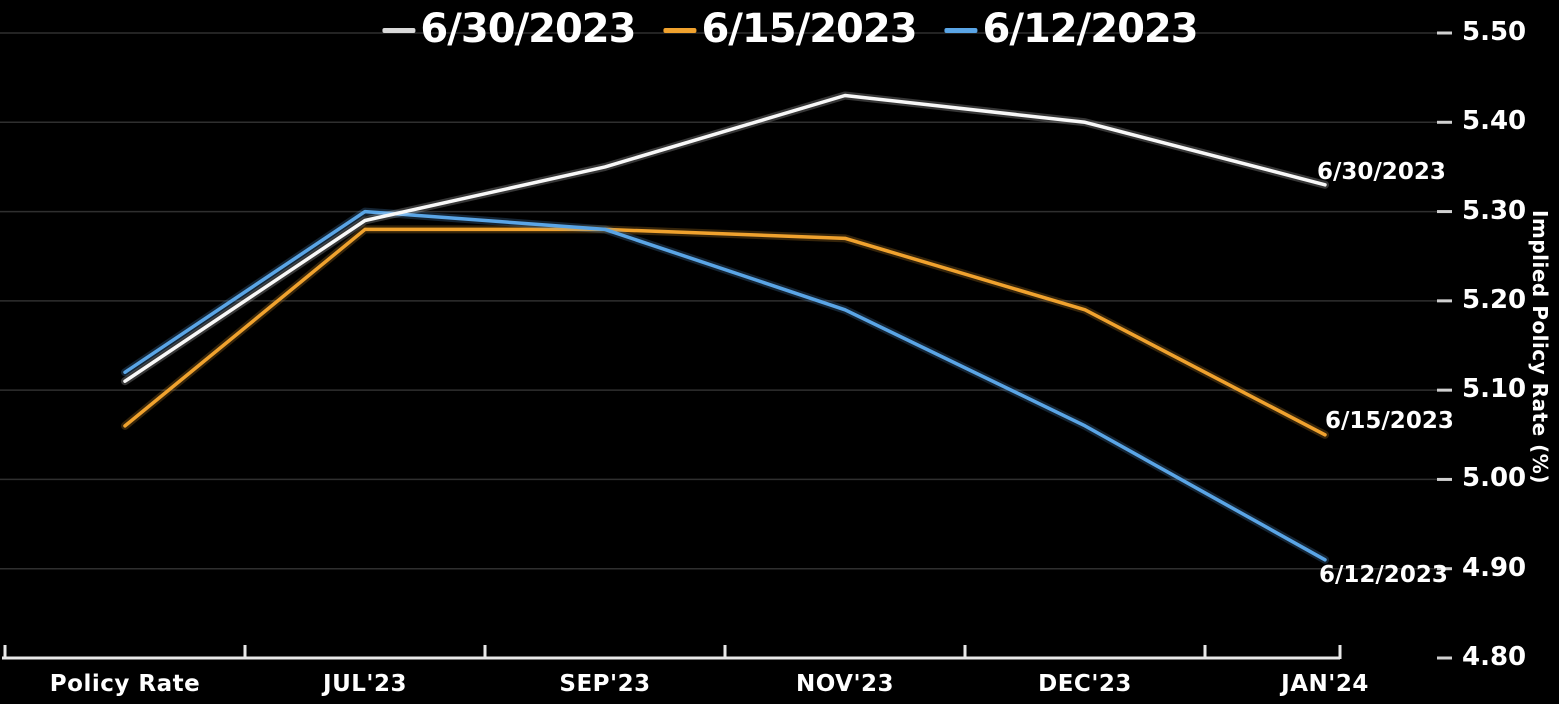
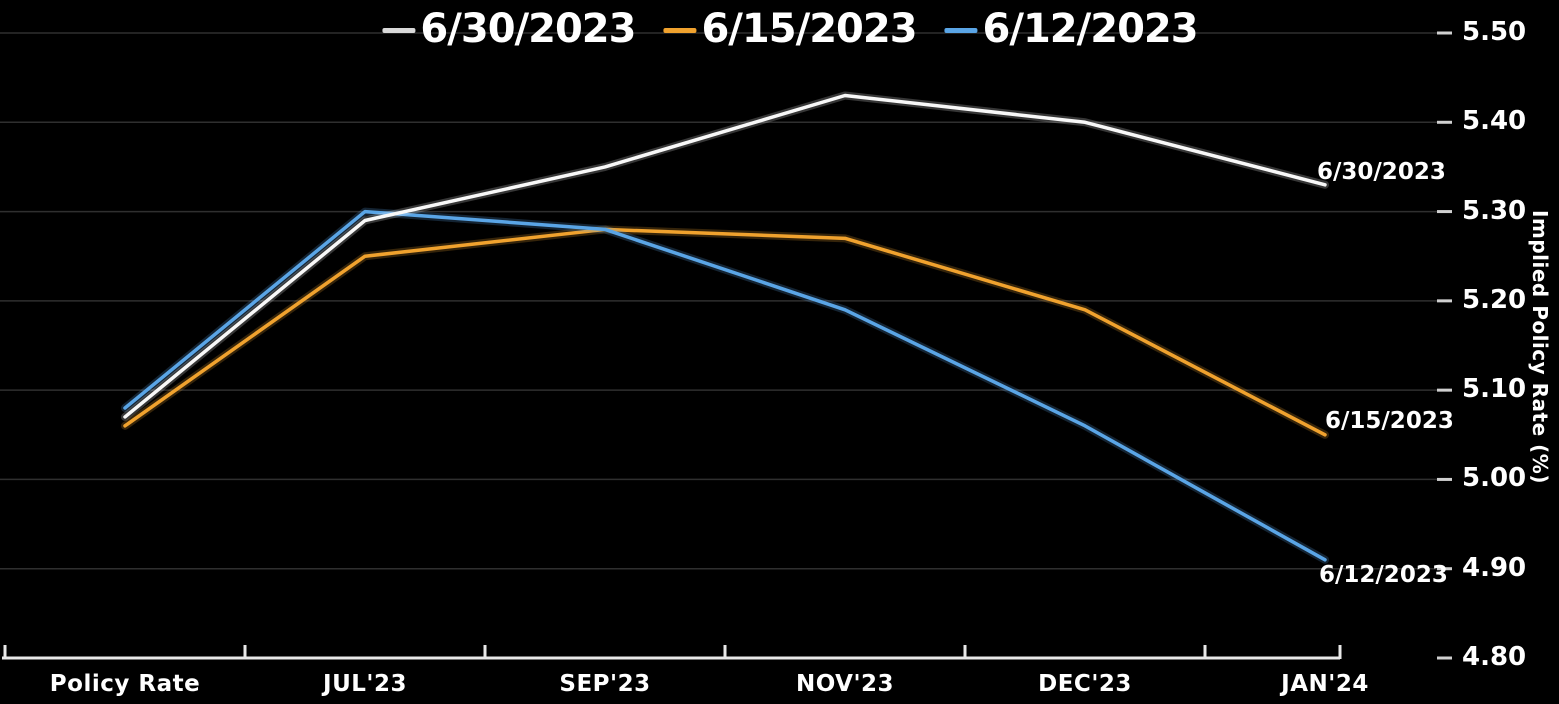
6/30/2023/Policy Rate: 5.11 -> 5.07
6/12/2023/Policy Rate: 5.12 -> 5.08
6/15/2023/JUL'23: 5.28 -> 5.25
